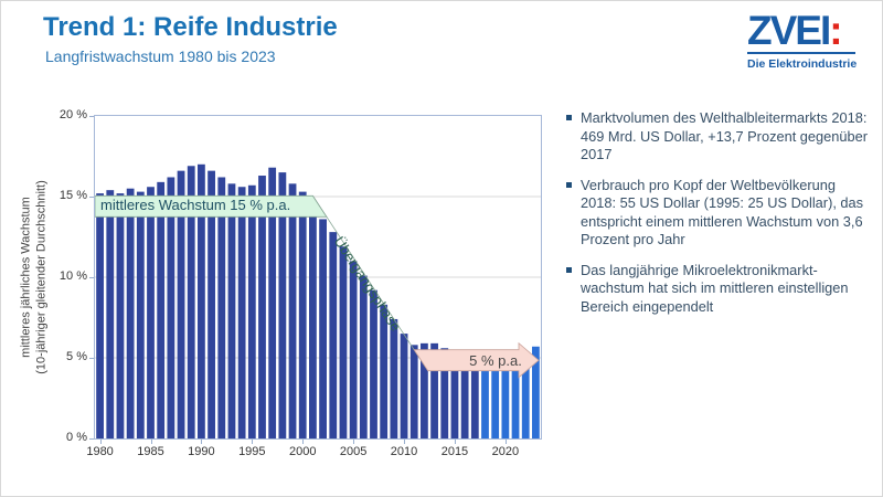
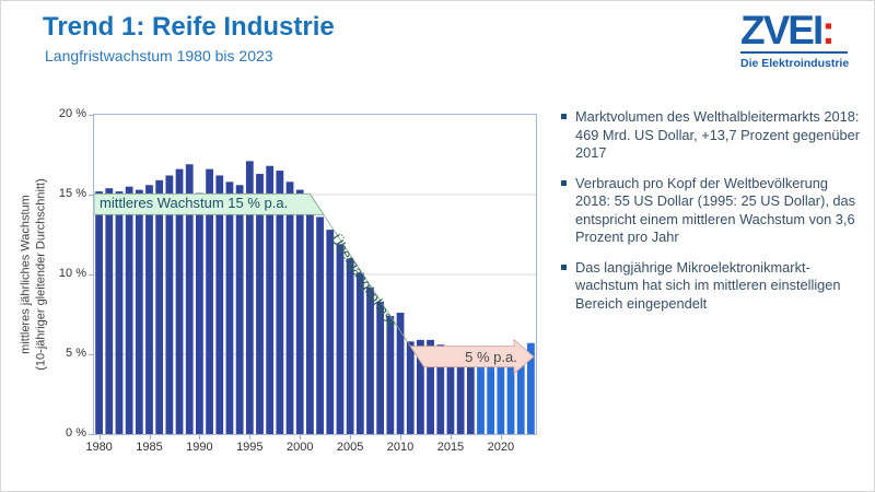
1990: 17.0% -> 15.1%
1995: 15.7% -> 17.1%
2010: 6.5% -> 7.6%
